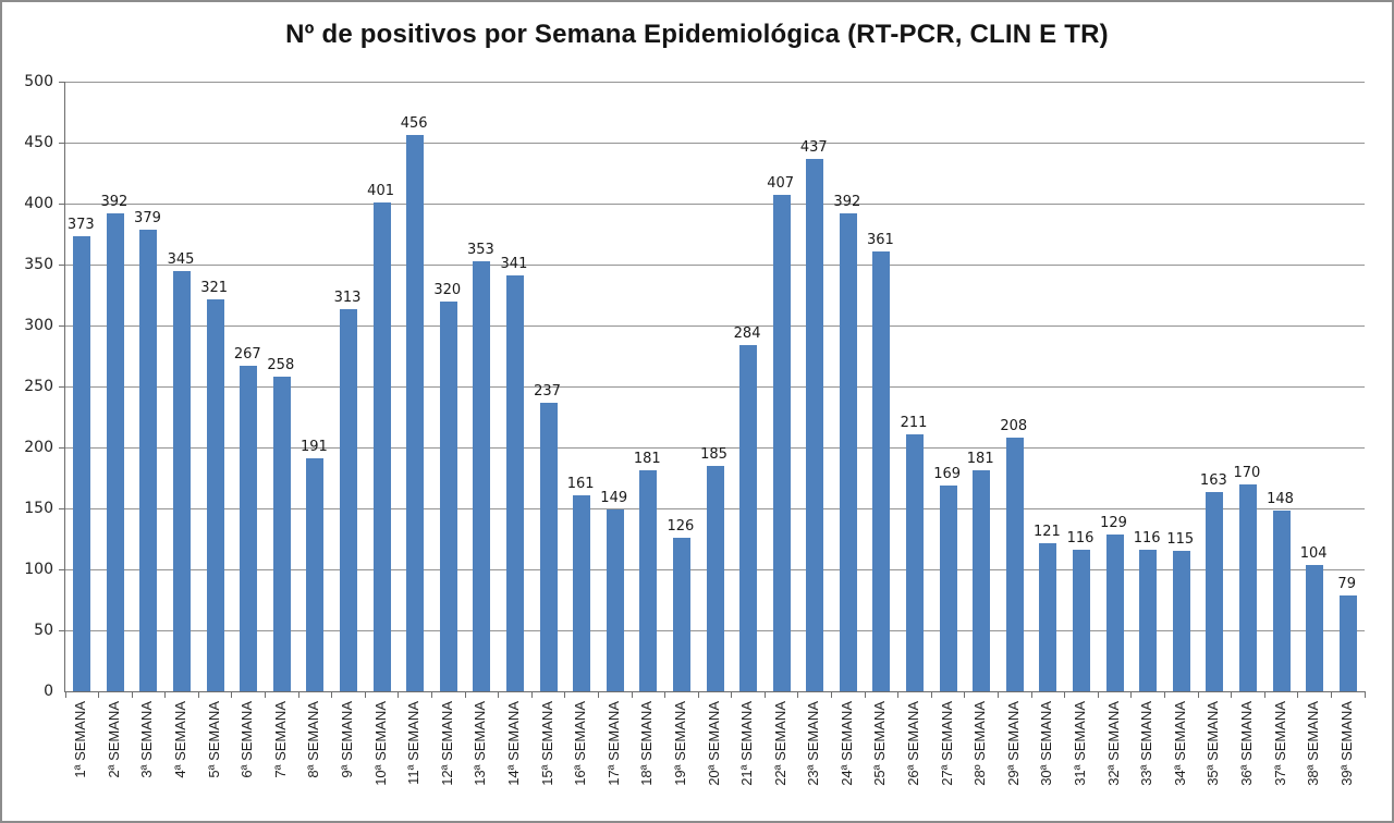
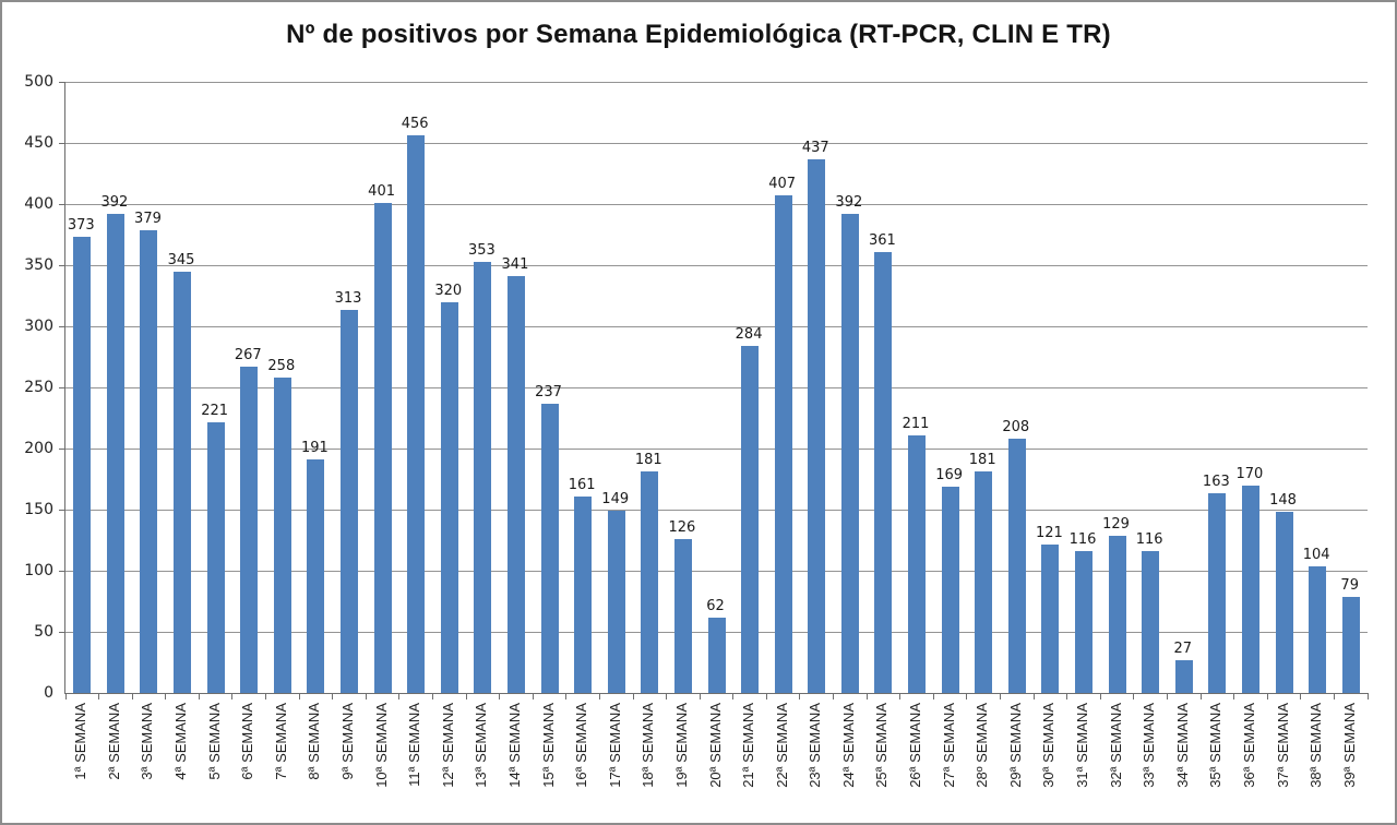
5ª SEMANA: 321 -> 221
20ª SEMANA: 185 -> 62
34ª SEMANA: 115 -> 27
